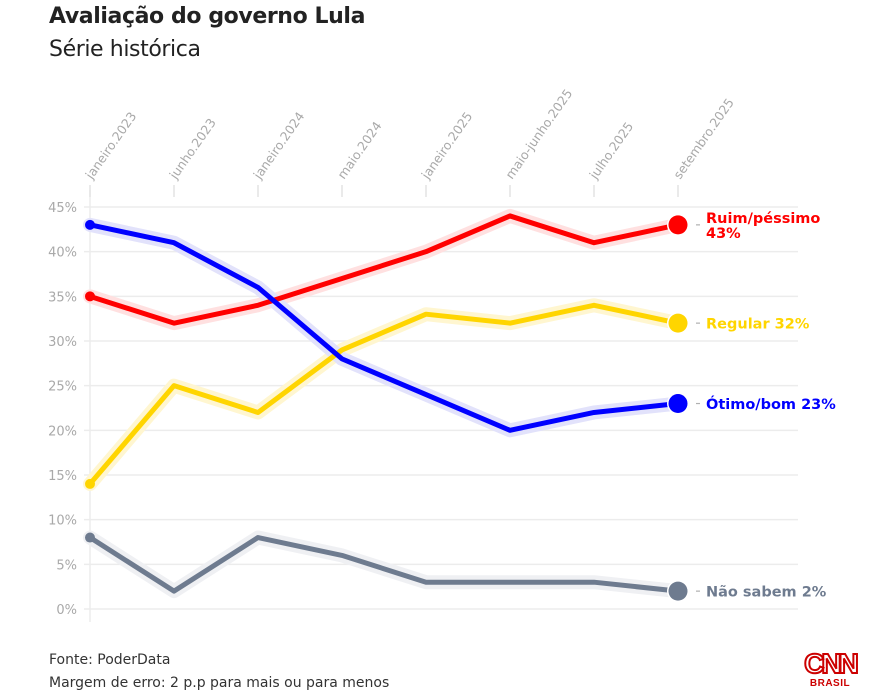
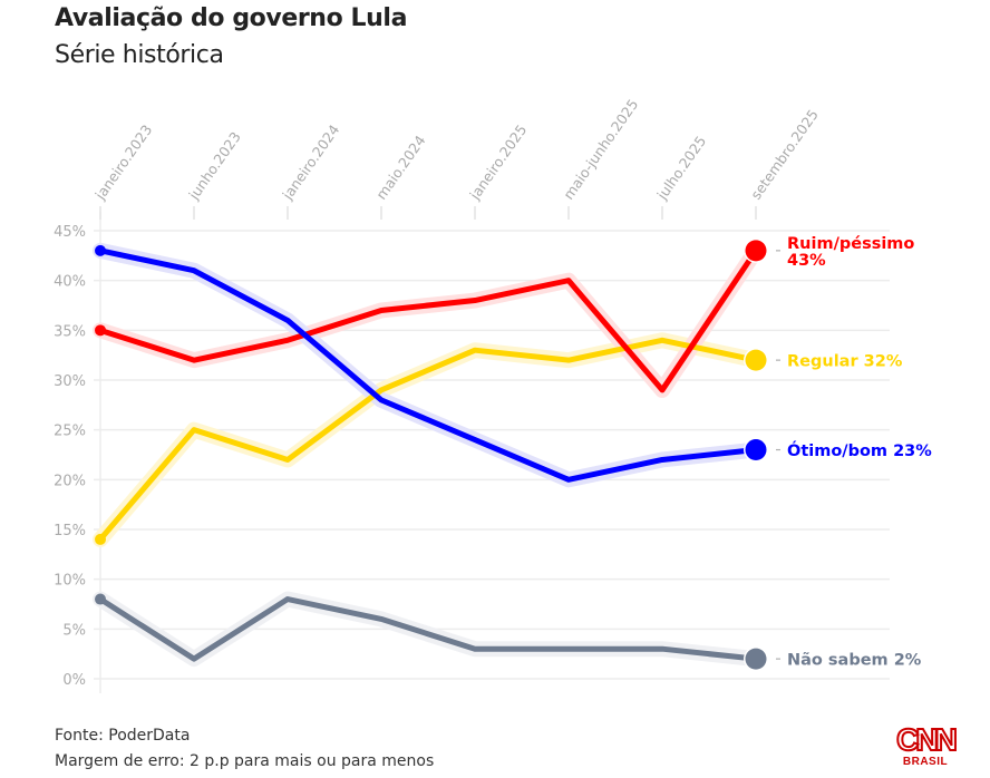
Ruim/péssimo/janeiro.2025: 40% -> 38%
Ruim/péssimo/maio-junho.2025: 44% -> 40%
Ruim/péssimo/julho.2025: 41% -> 29%
